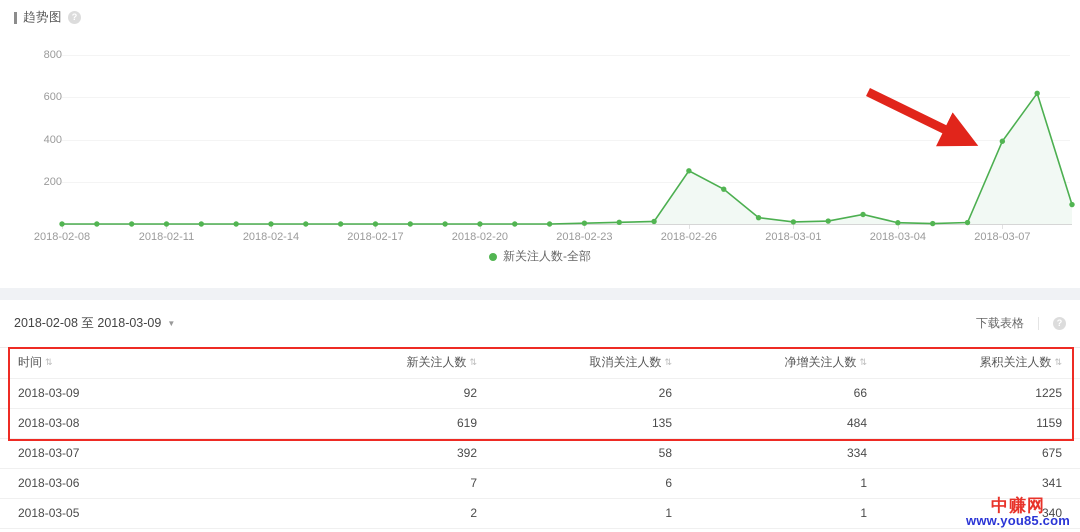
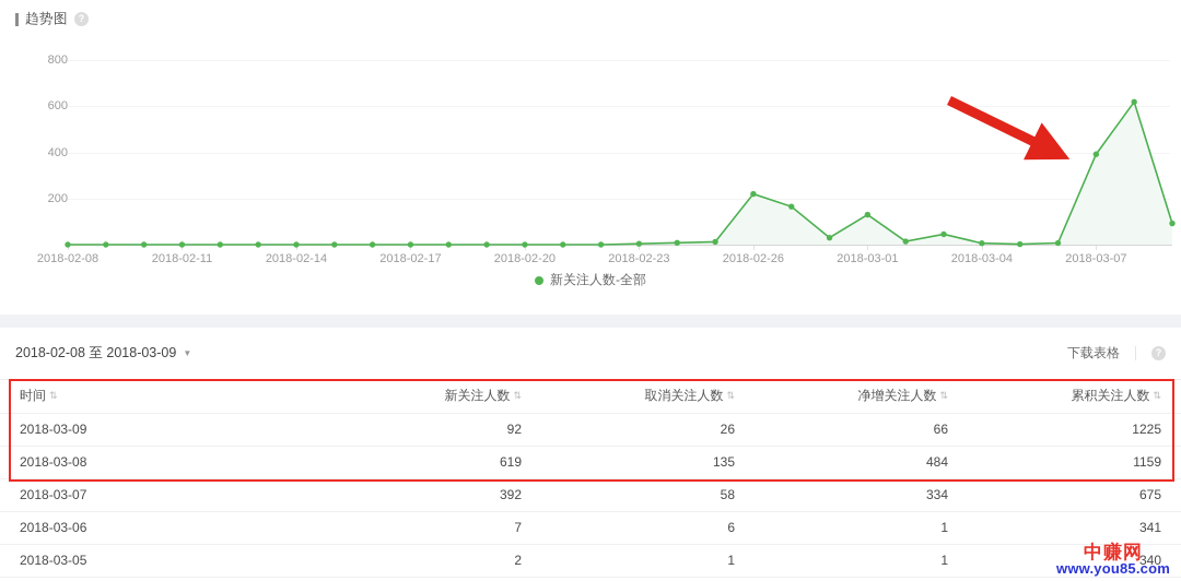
2018-02-26: 250 -> 220
2018-03-01: 10 -> 130
